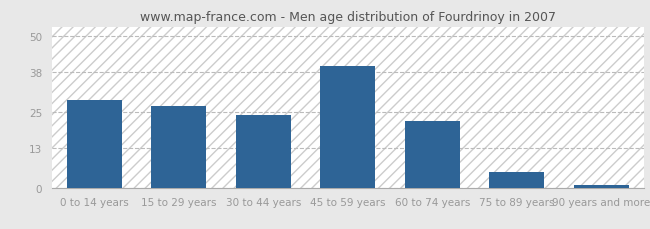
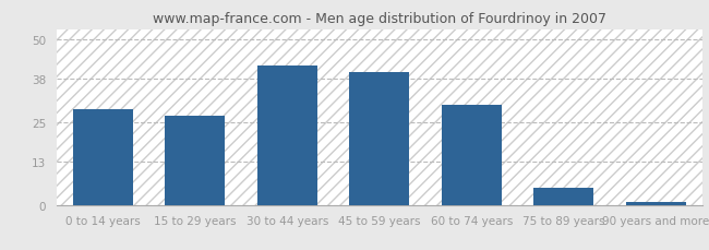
30 to 44 years: 24 -> 42
60 to 74 years: 22 -> 30
